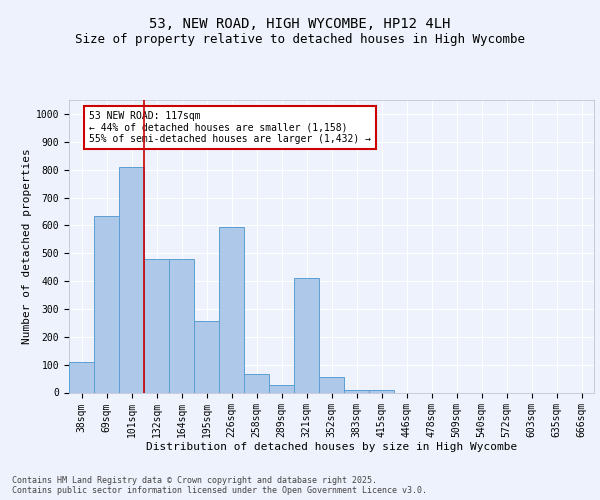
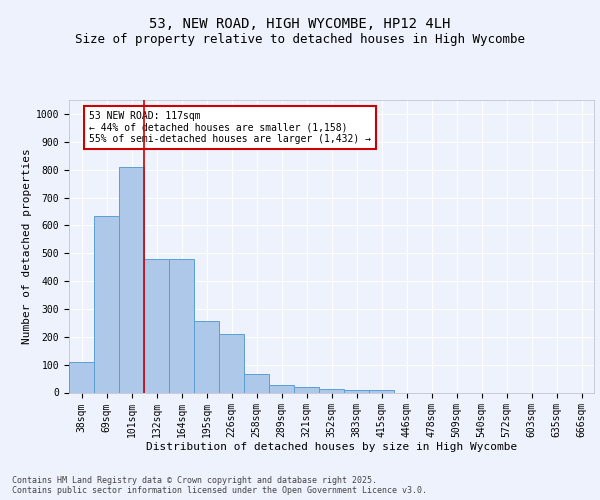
226sqm: 595 -> 210
321sqm: 410 -> 20
352sqm: 55 -> 13
